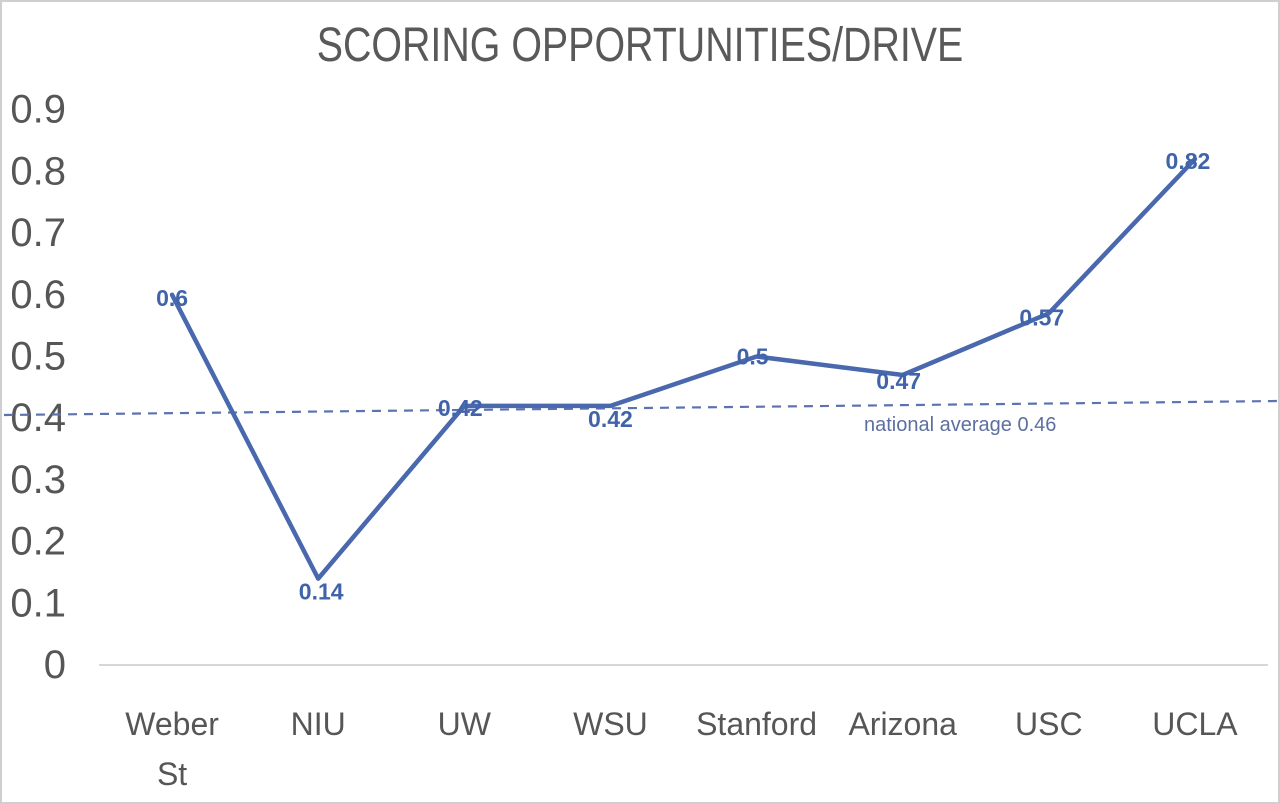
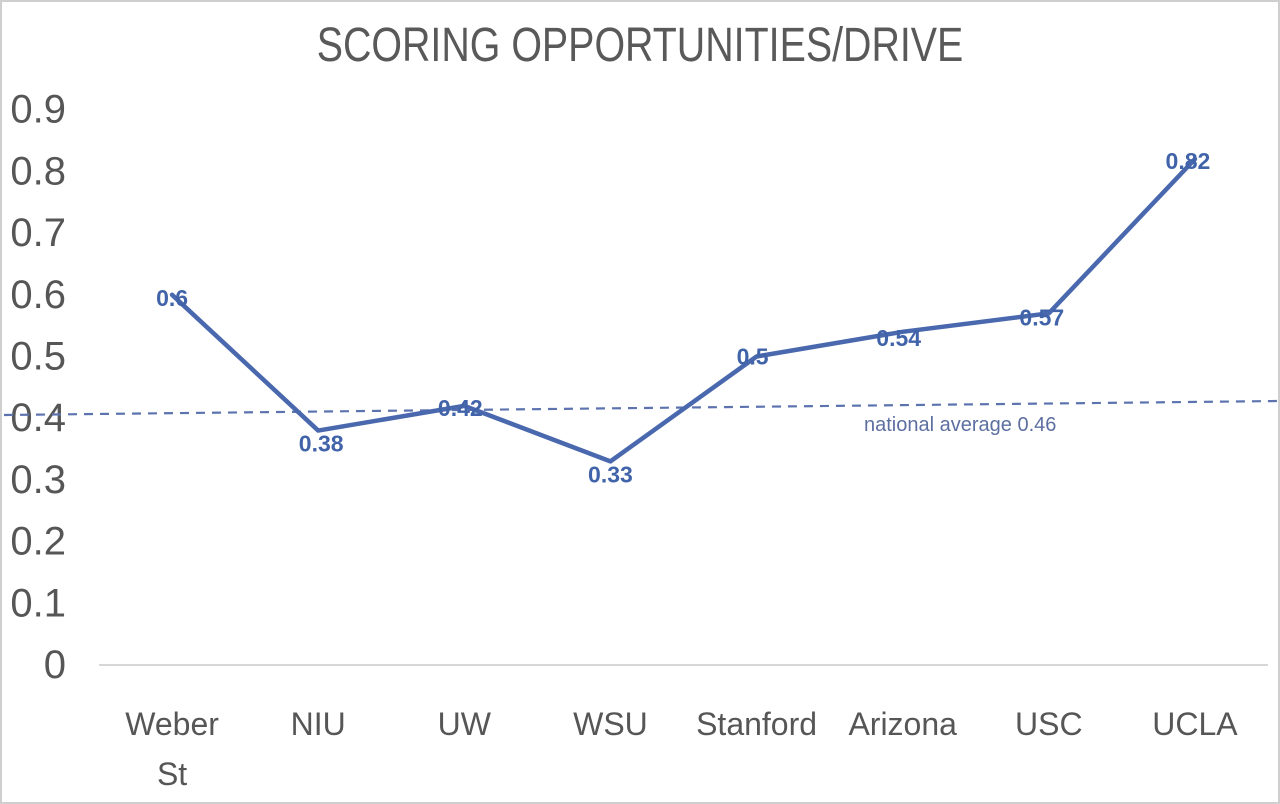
NIU: 0.14 -> 0.38
WSU: 0.42 -> 0.33
Arizona: 0.47 -> 0.54
